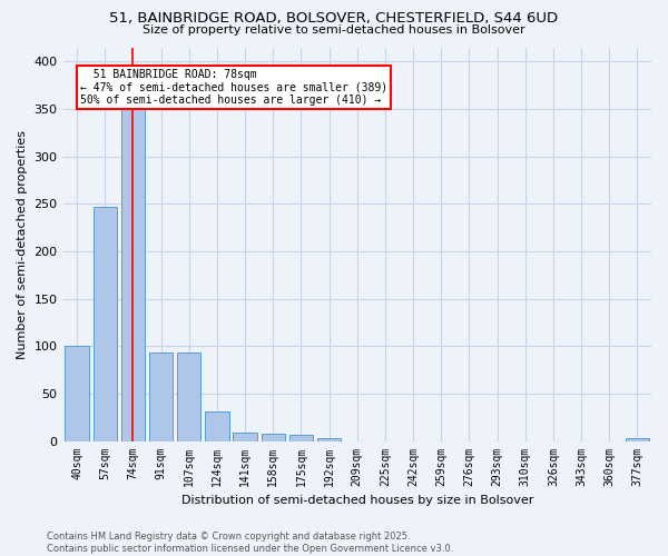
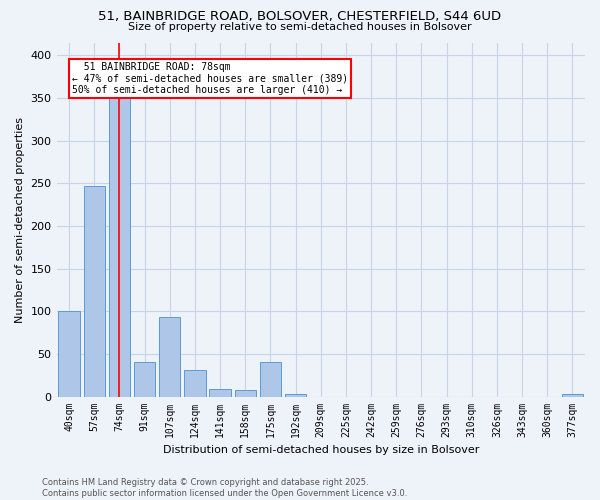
91sqm: 93 -> 40
175sqm: 7 -> 40
